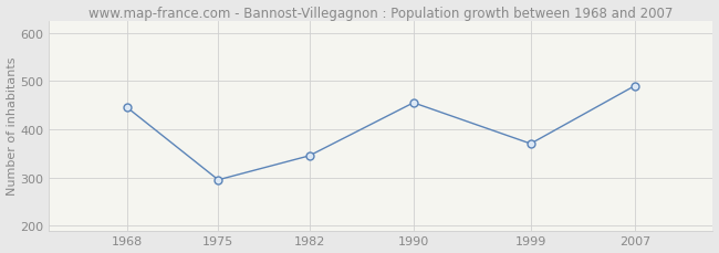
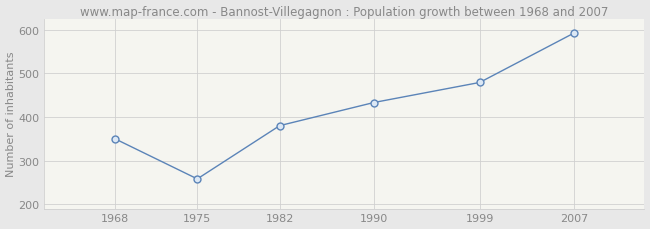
1968: 445 -> 350
1975: 295 -> 258
1982: 345 -> 380
1990: 455 -> 433
1999: 370 -> 479
2007: 490 -> 592
